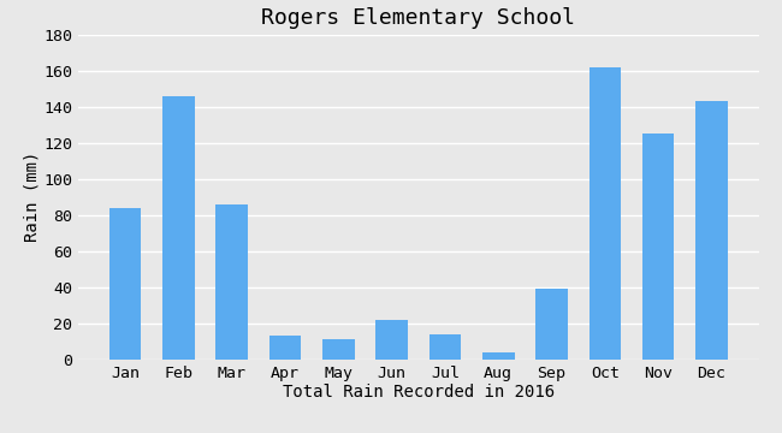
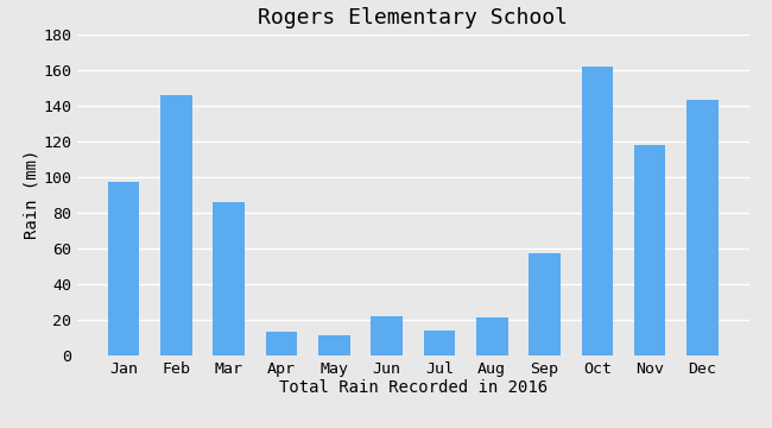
Jan: 84 -> 97
Aug: 4 -> 21
Sep: 39 -> 57
Nov: 125 -> 118
